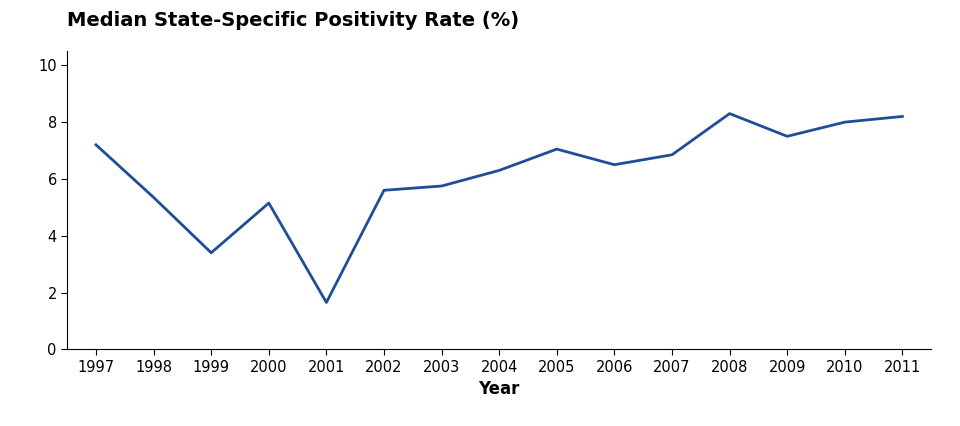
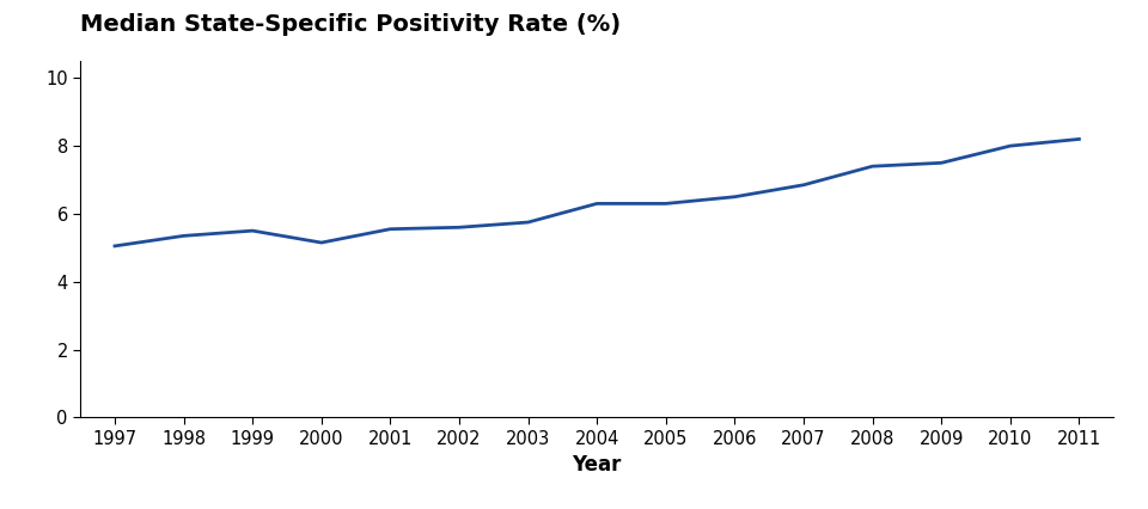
1997: 7.20 -> 5.05
1999: 3.40 -> 5.50
2001: 1.65 -> 5.55
2005: 7.05 -> 6.30
2008: 8.30 -> 7.40
